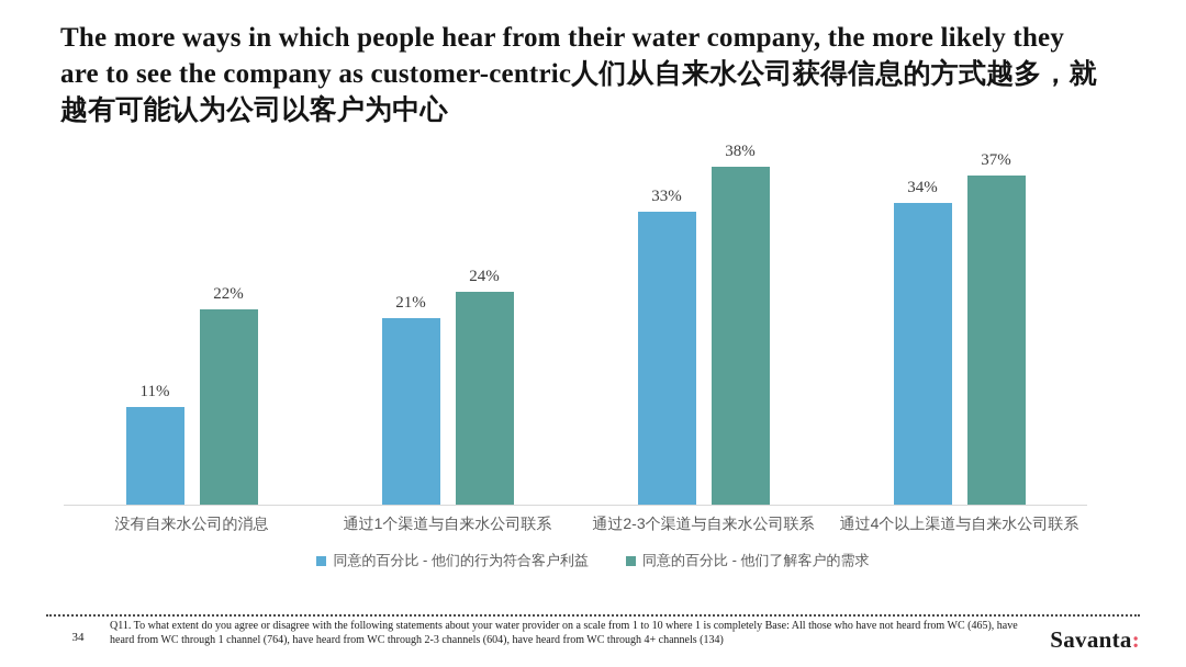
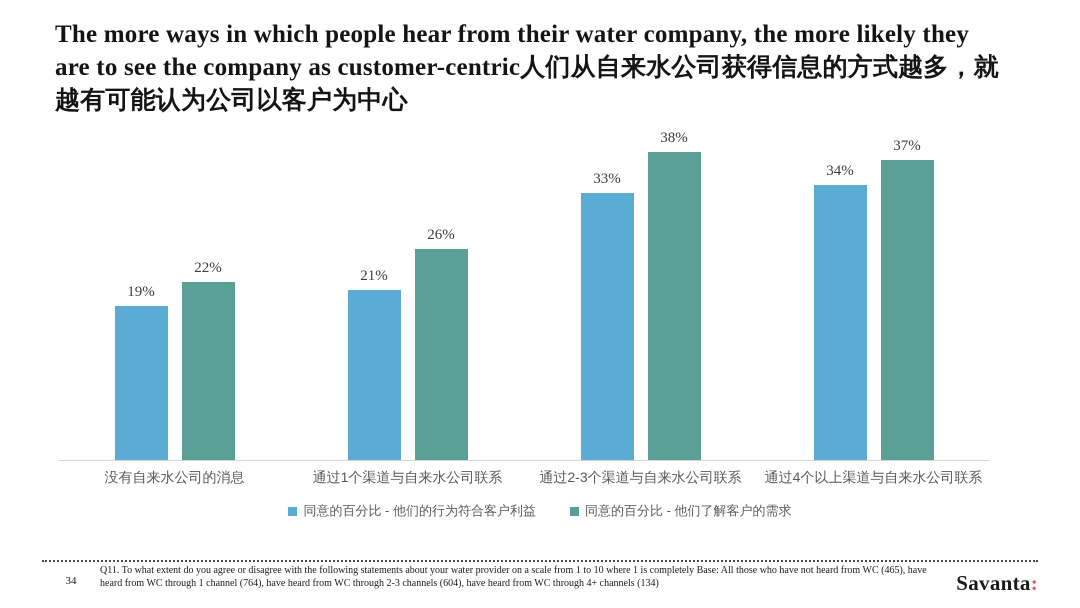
同意的百分比 - 他们的行为符合客户利益/没有自来水公司的消息: 11% -> 19%
同意的百分比 - 他们了解客户的需求/通过1个渠道与自来水公司联系: 24% -> 26%
